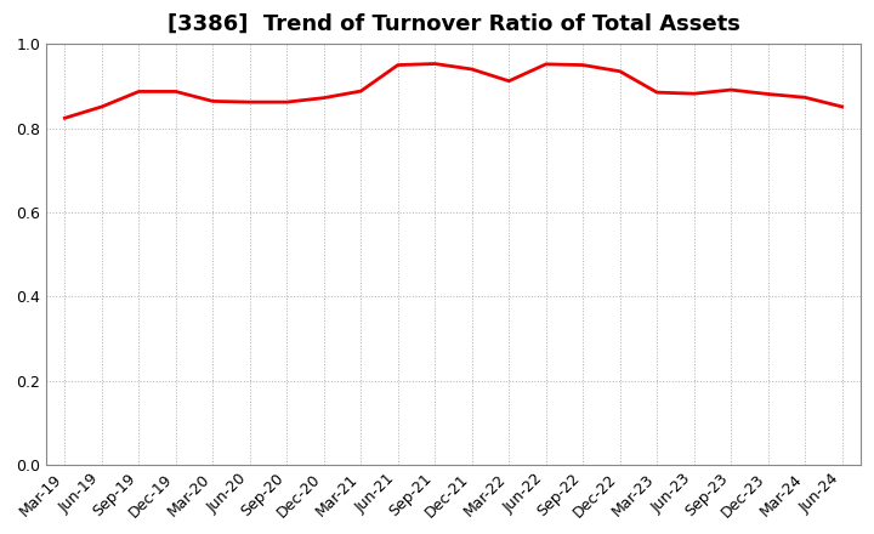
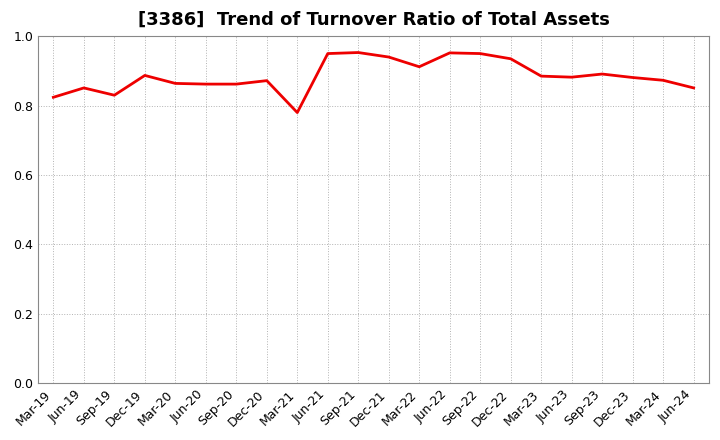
Sep-19: 0.887 -> 0.830
Mar-21: 0.888 -> 0.780
